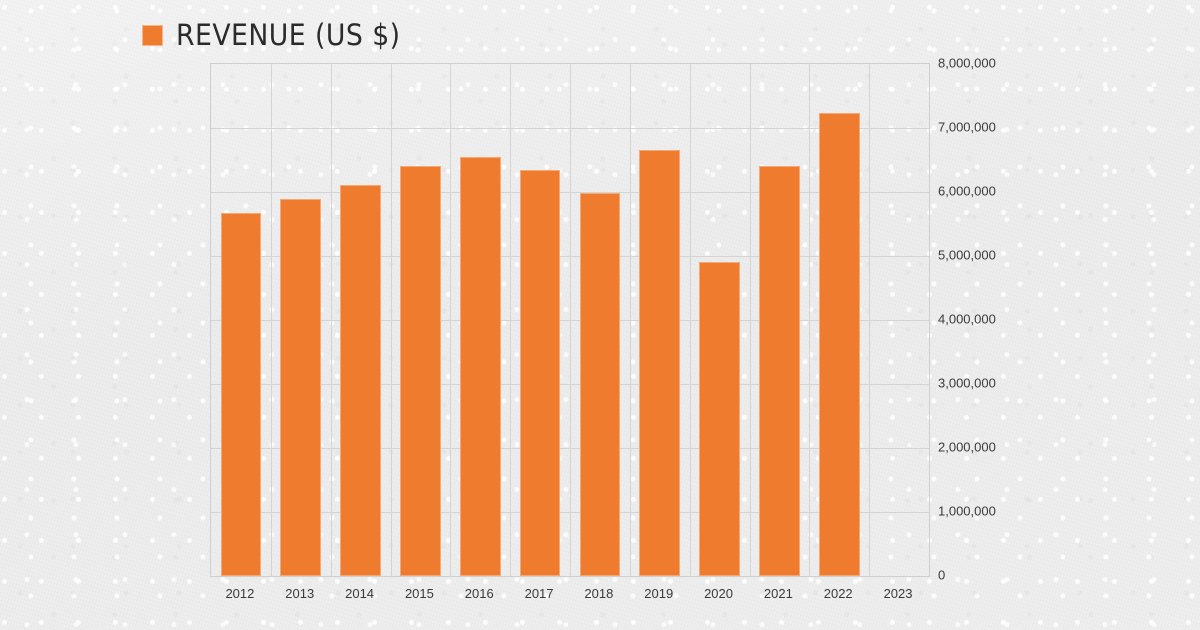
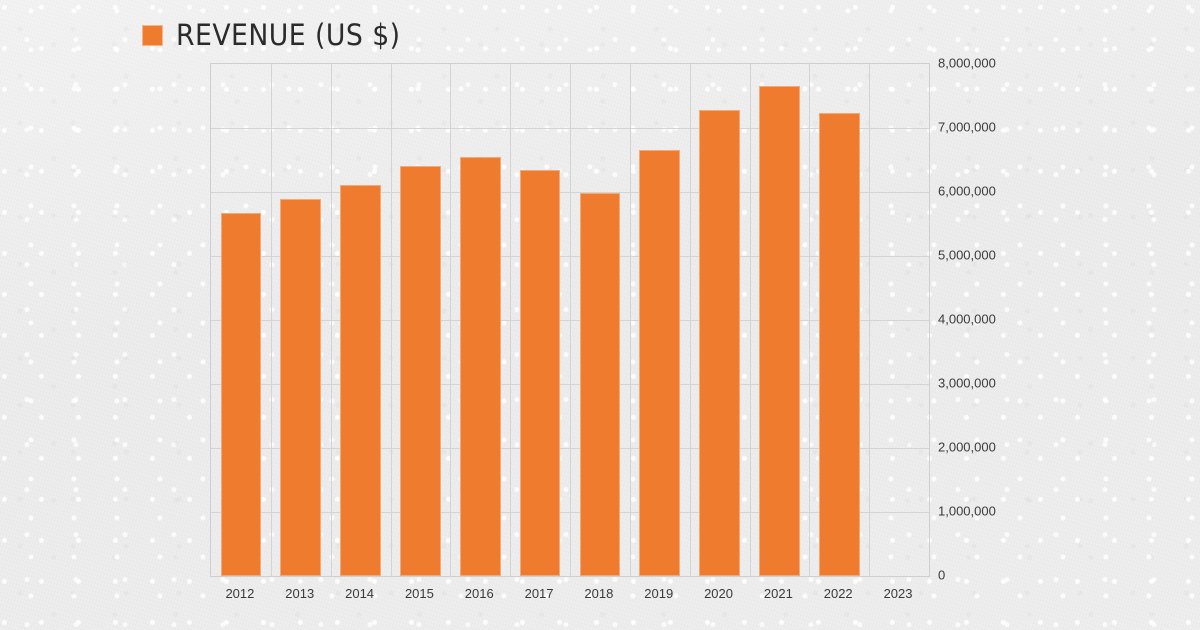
2020: 4900000 -> 7300000
2021: 6400000 -> 7700000
